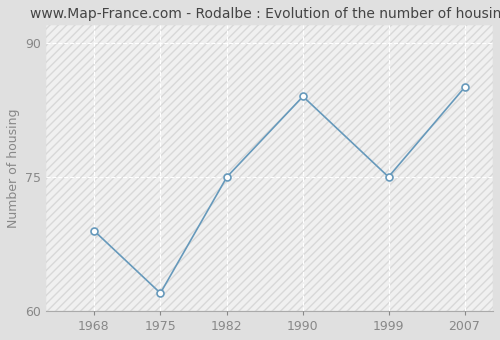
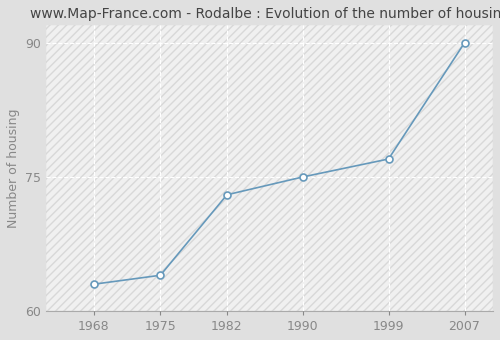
1968: 69 -> 63
1975: 62 -> 64
1982: 75 -> 73
1990: 84 -> 75
1999: 75 -> 77
2007: 85 -> 90
